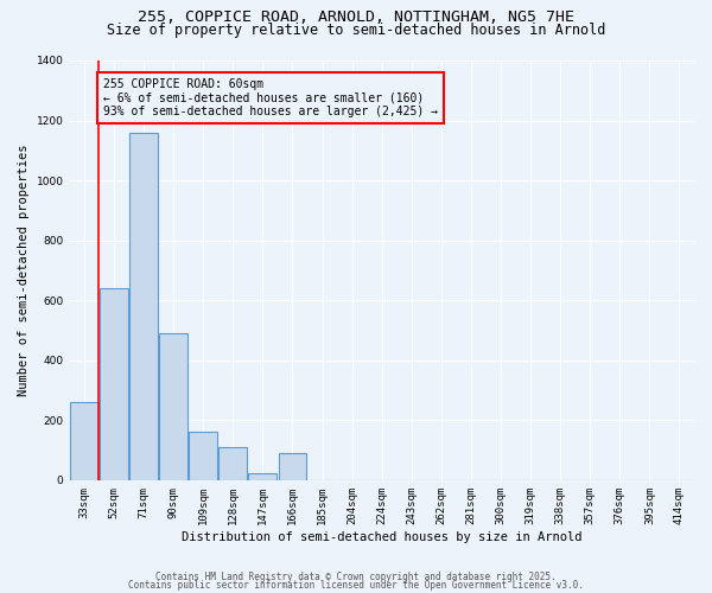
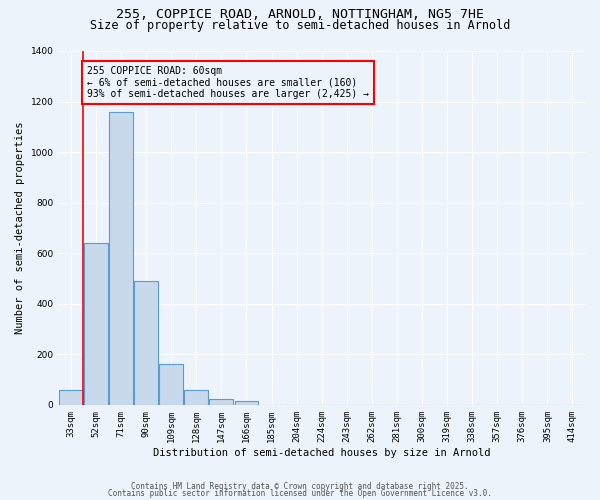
33sqm: 260 -> 60
128sqm: 110 -> 60
166sqm: 90 -> 15
